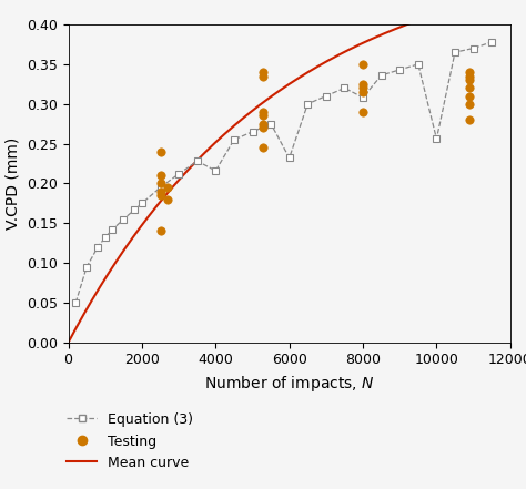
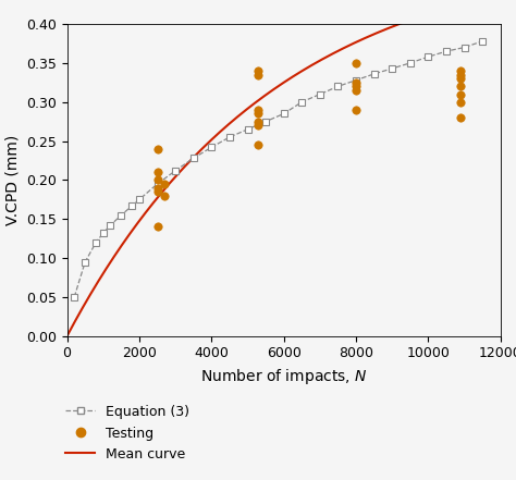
Equation (3)/4000: 0.216 -> 0.242
Equation (3)/6000: 0.232 -> 0.285
Equation (3)/8000: 0.308 -> 0.328
Equation (3)/10000: 0.256 -> 0.358
